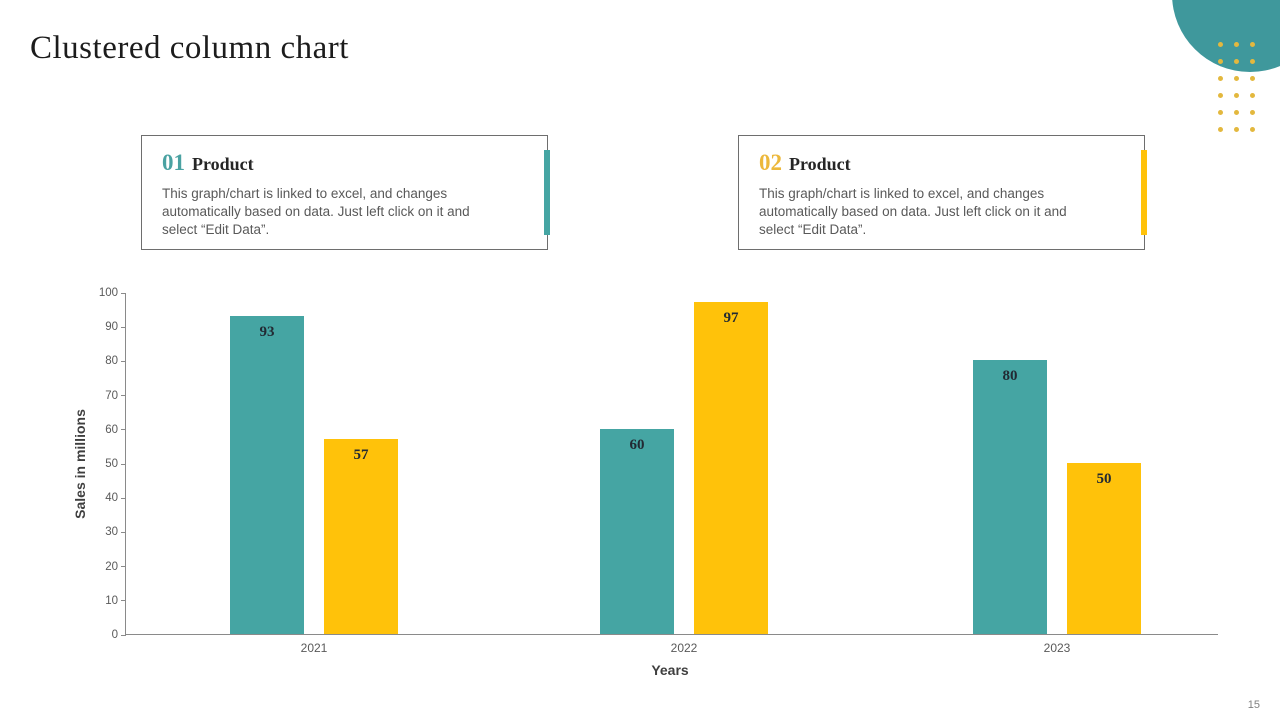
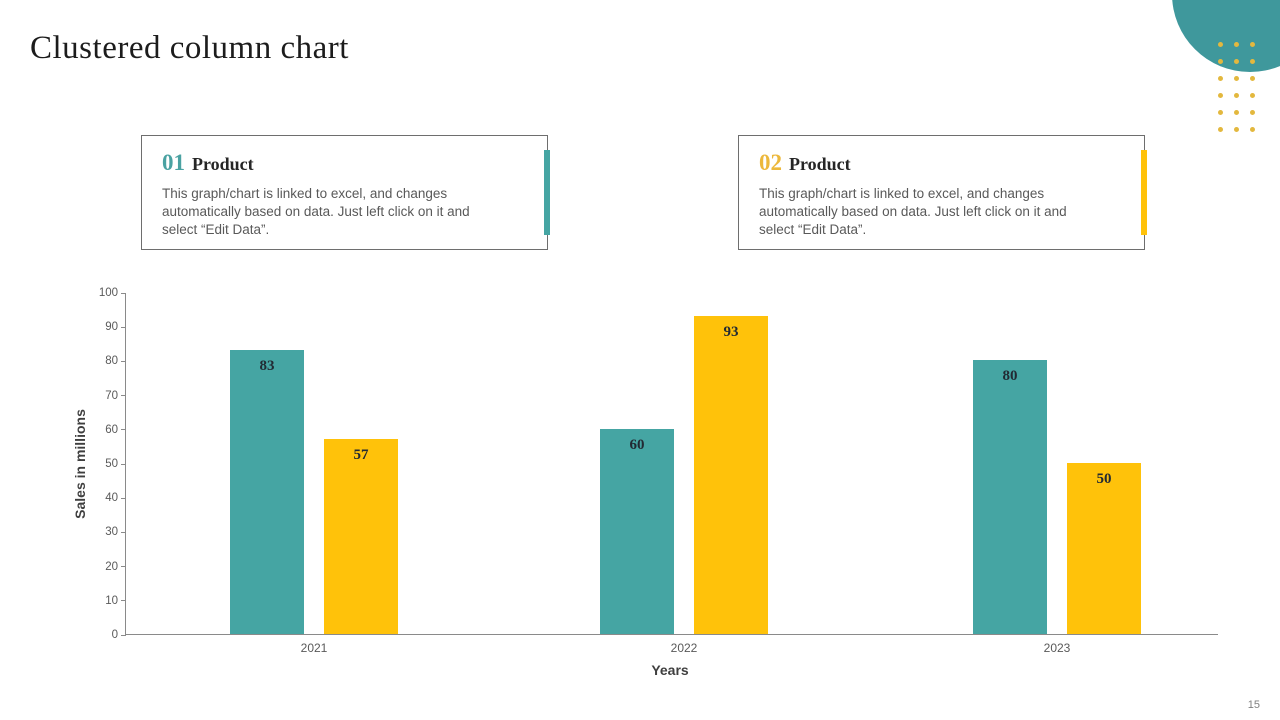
01 Product/2021: 93 -> 83
02 Product/2022: 97 -> 93
